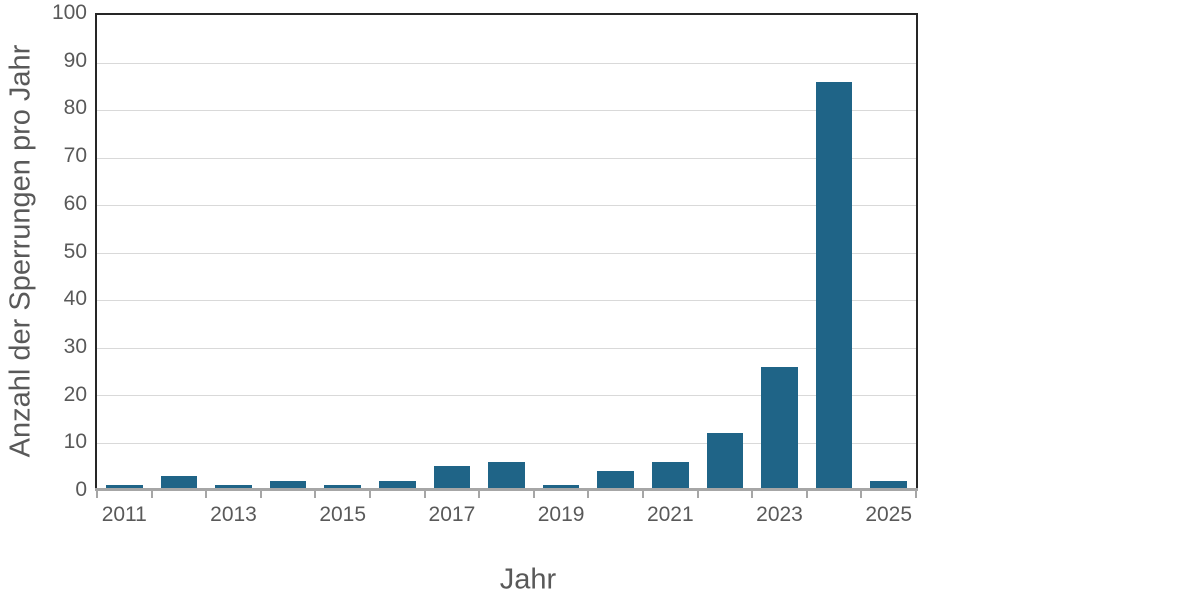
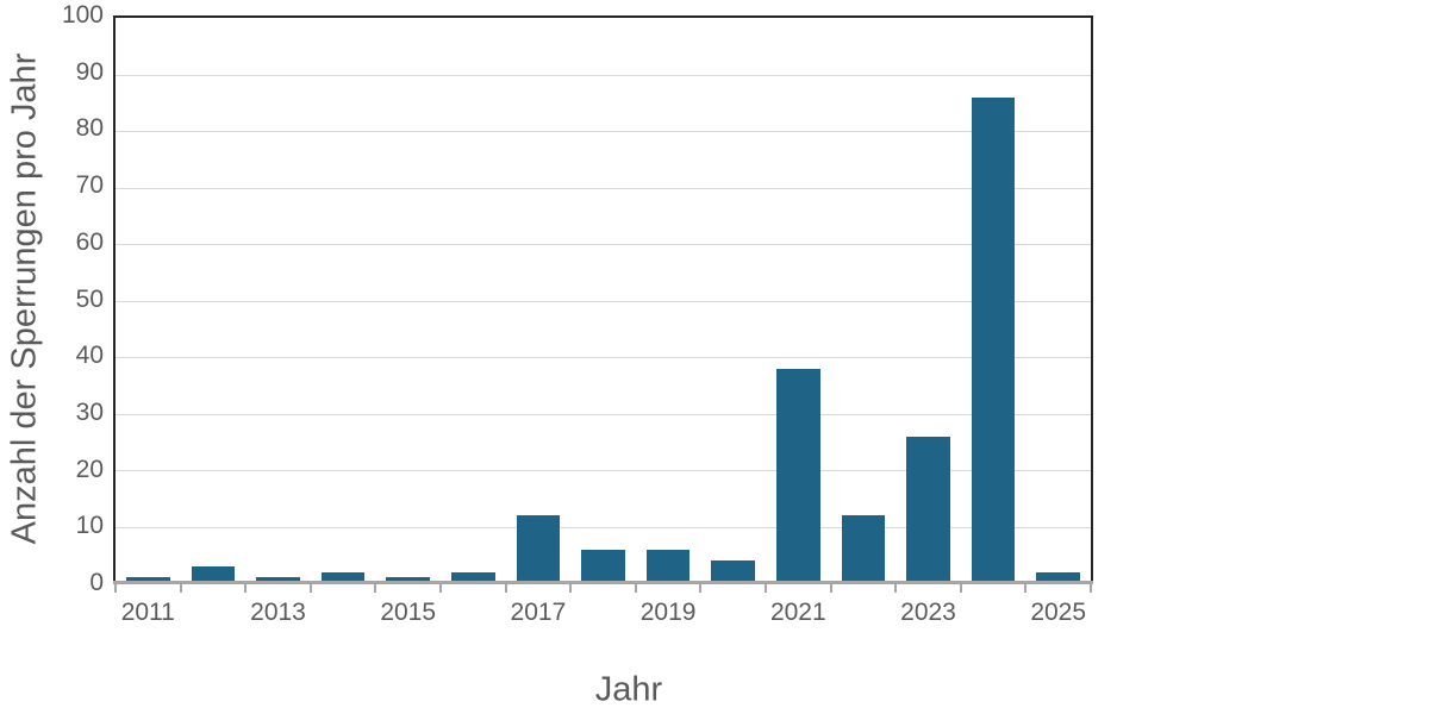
2017: 5 -> 12
2019: 1 -> 6
2021: 6 -> 38
